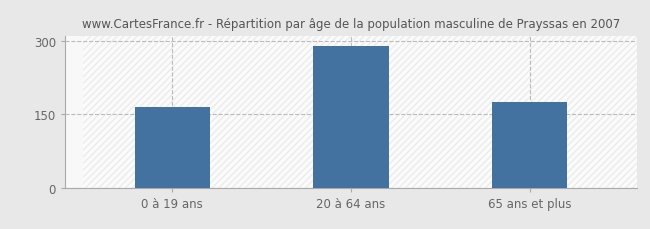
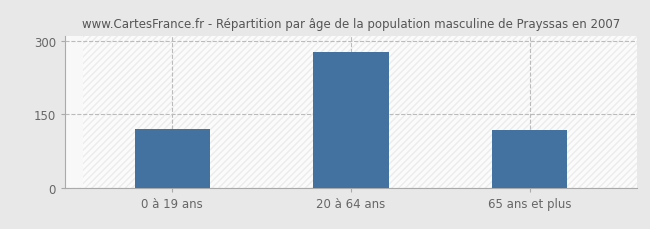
0 à 19 ans: 165 -> 120
20 à 64 ans: 290 -> 277
65 ans et plus: 175 -> 118
